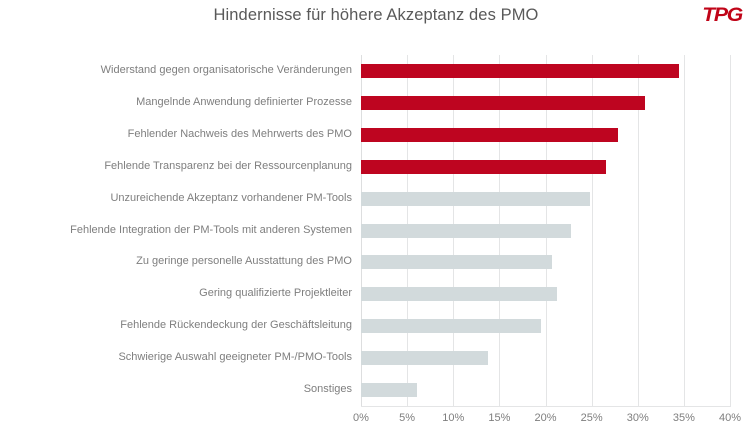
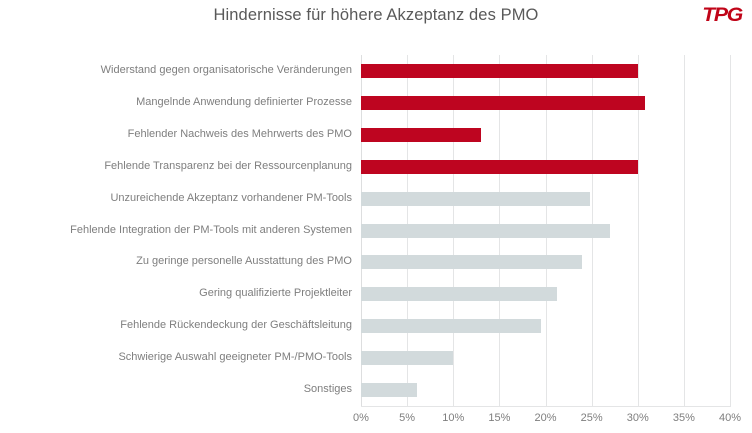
Widerstand gegen organisatorische Veränderungen: 34% -> 30%
Fehlender Nachweis des Mehrwerts des PMO: 28% -> 13%
Fehlende Transparenz bei der Ressourcenplanung: 27% -> 30%
Fehlende Integration der PM-Tools mit anderen Systemen: 23% -> 27%
Zu geringe personelle Ausstattung des PMO: 21% -> 24%
Schwierige Auswahl geeigneter PM-/PMO-Tools: 14% -> 10%
